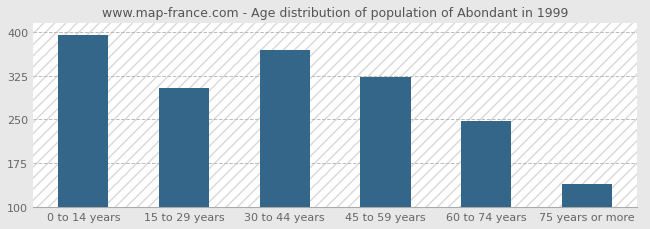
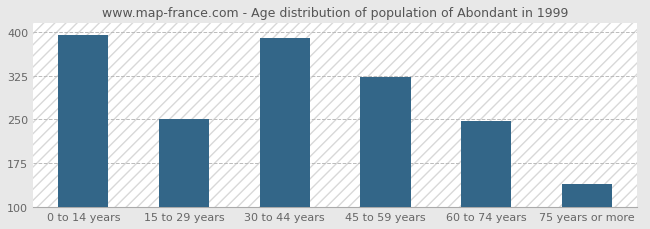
15 to 29 years: 304 -> 251
30 to 44 years: 368 -> 390
